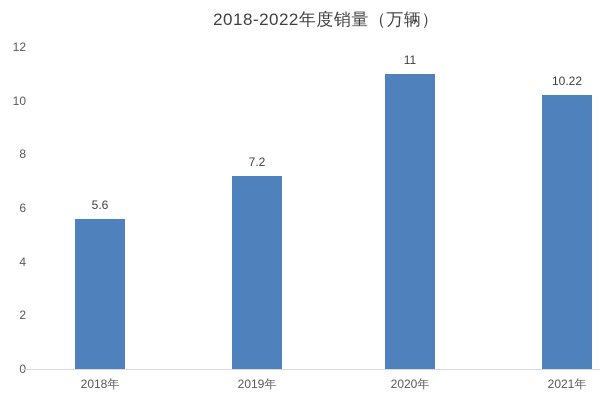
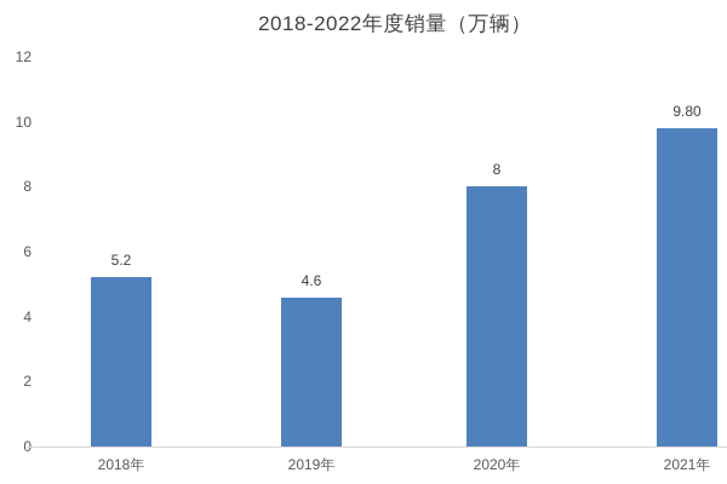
2018年: 5.6 -> 5.2
2019年: 7.2 -> 4.6
2020年: 11 -> 8
2021年: 10.22 -> 9.80
